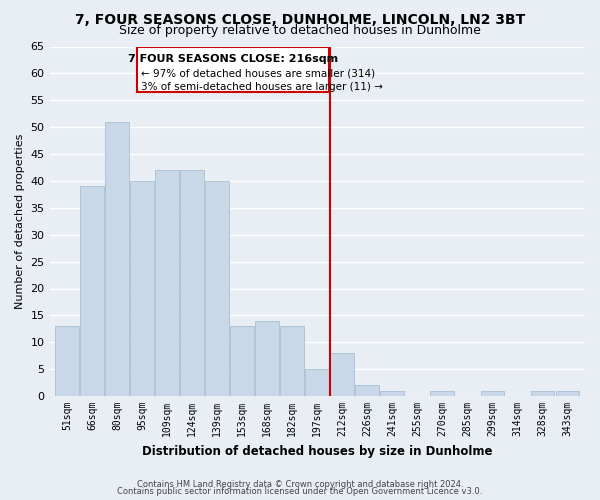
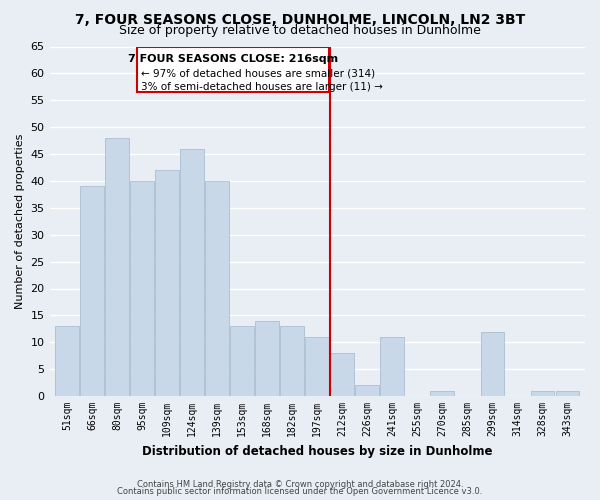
80sqm: 51 -> 48
124sqm: 42 -> 46
197sqm: 5 -> 11
241sqm: 1 -> 11
299sqm: 1 -> 12
